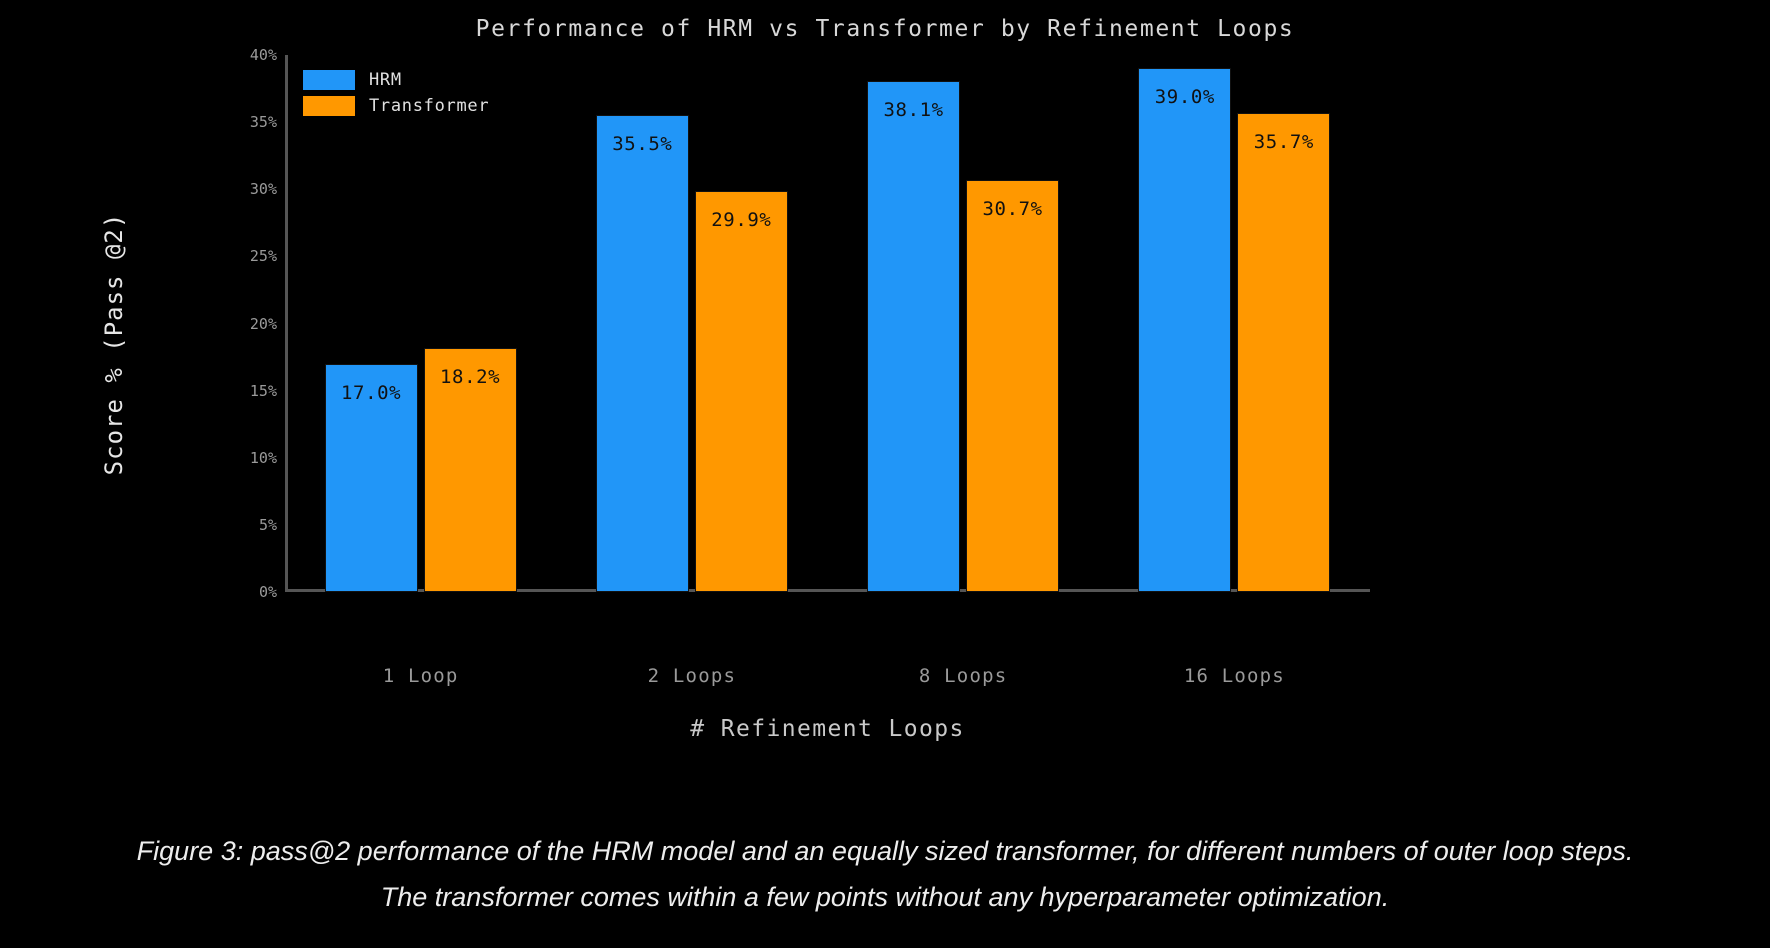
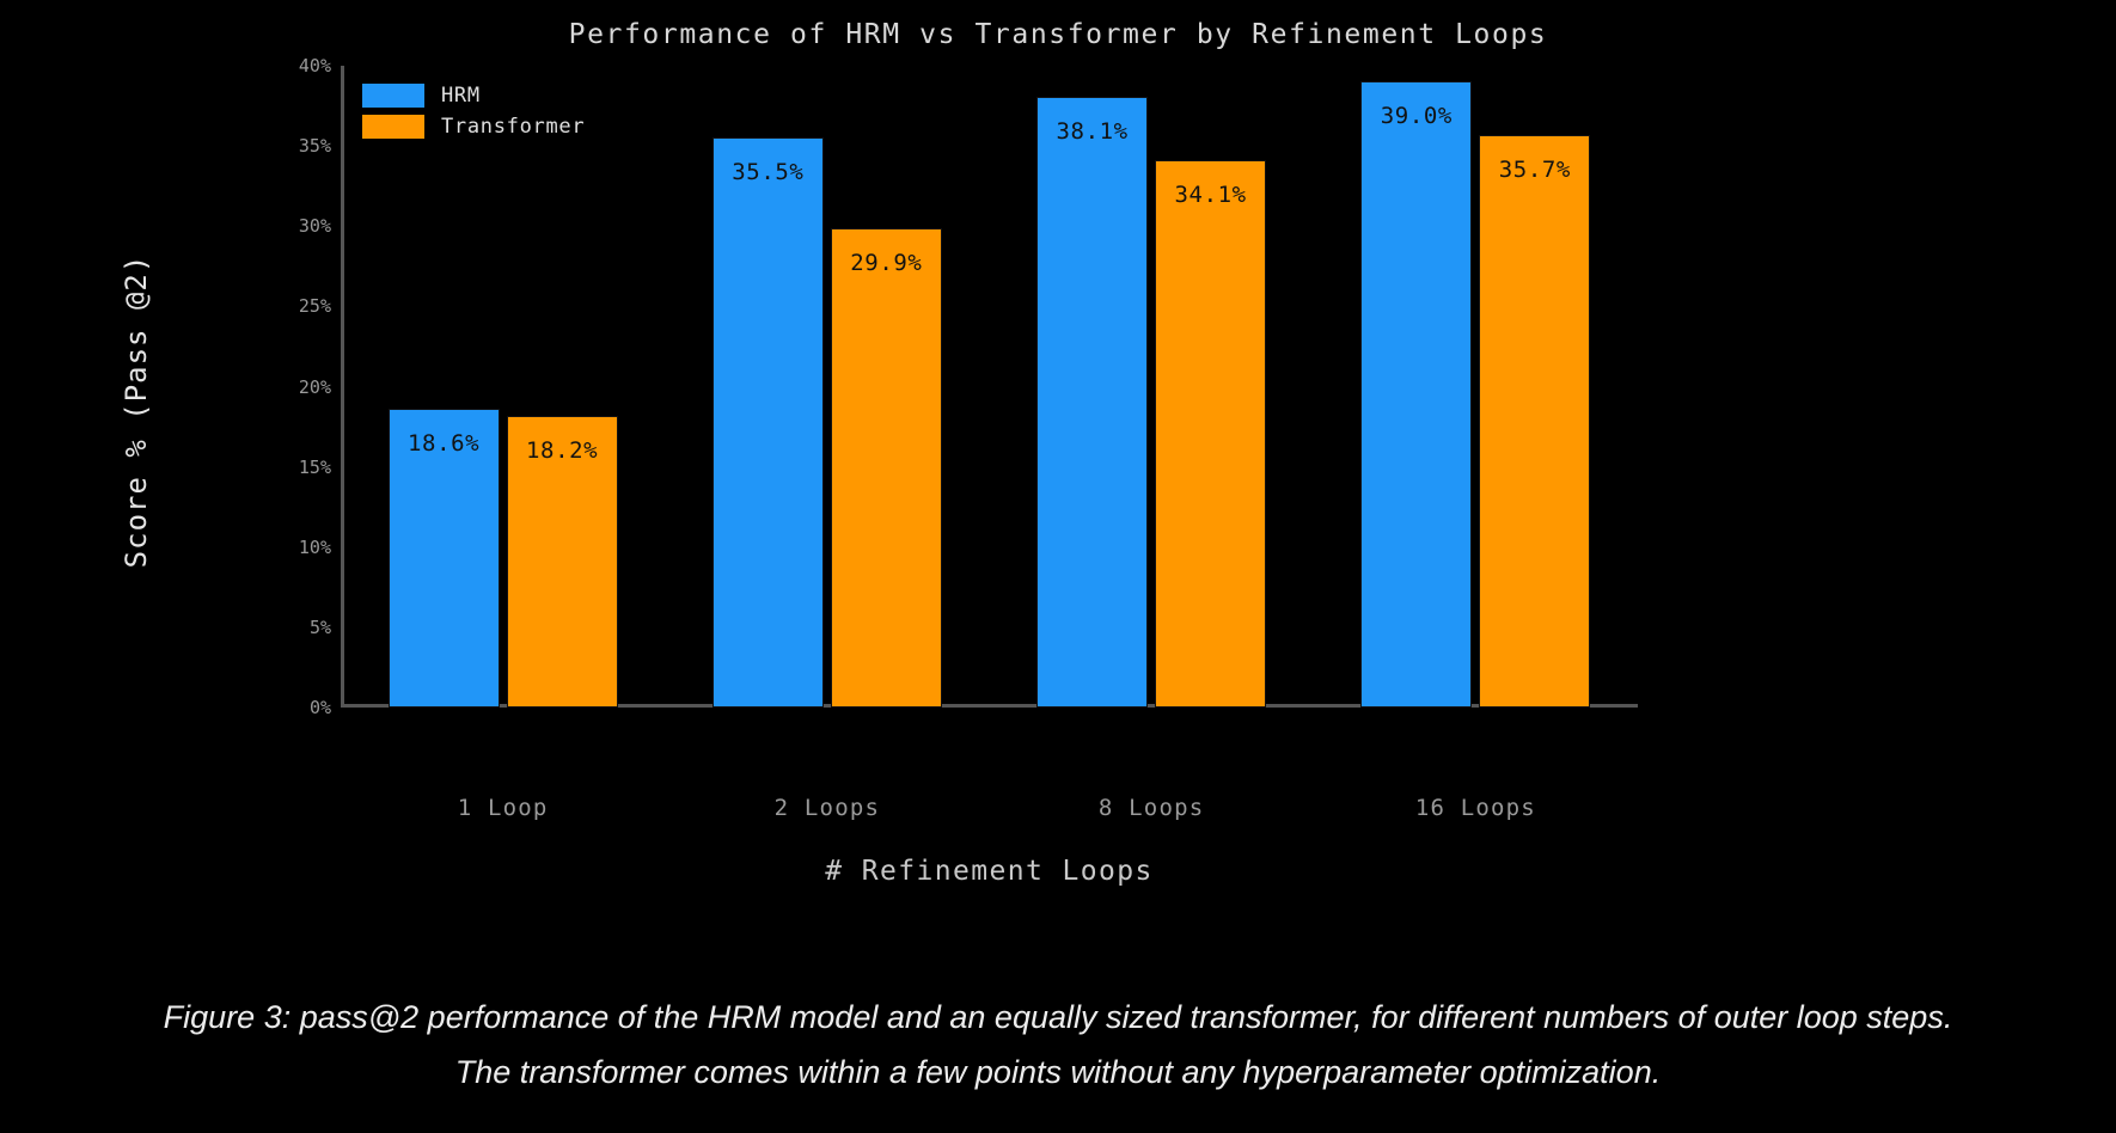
HRM/1 Loop: 17.0% -> 18.6%
Transformer/8 Loops: 30.7% -> 34.1%
